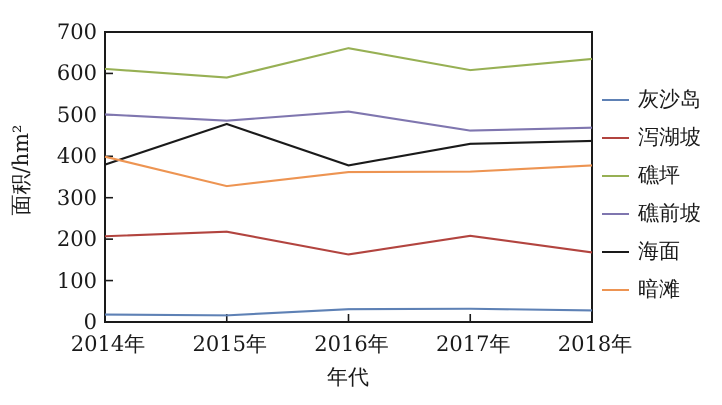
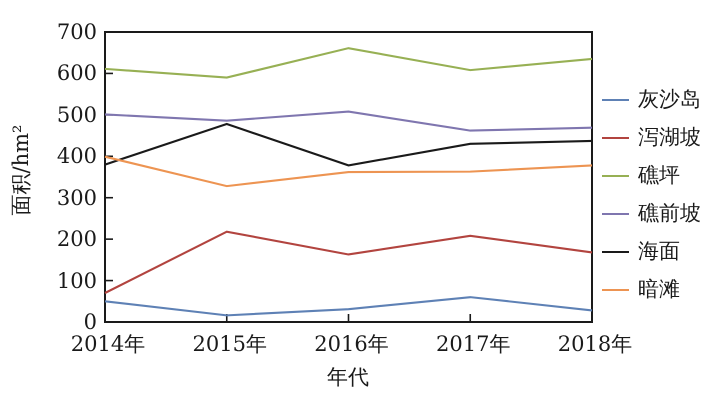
灰沙岛/2014年: 20 -> 50
泻湖坡/2014年: 210 -> 70
灰沙岛/2017年: 30 -> 60
